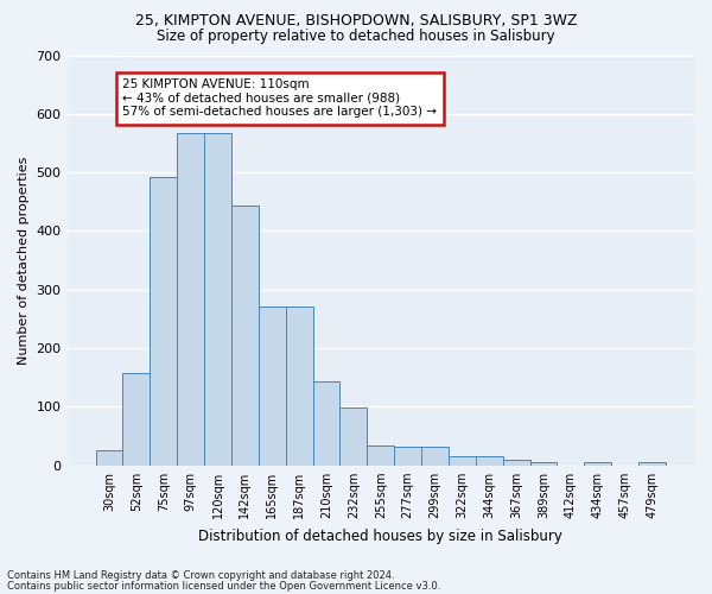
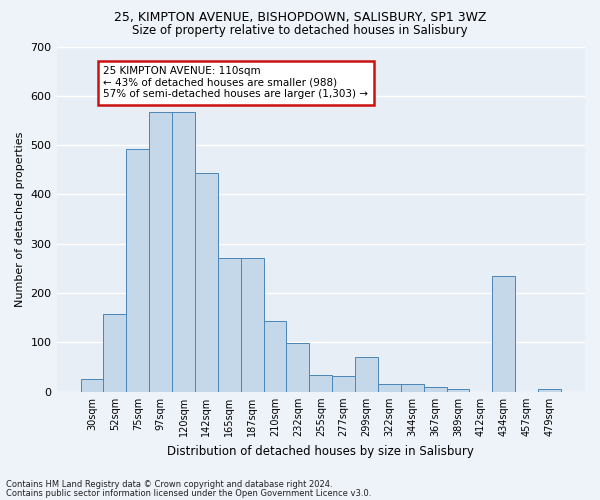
299sqm: 32 -> 70
434sqm: 5 -> 235
